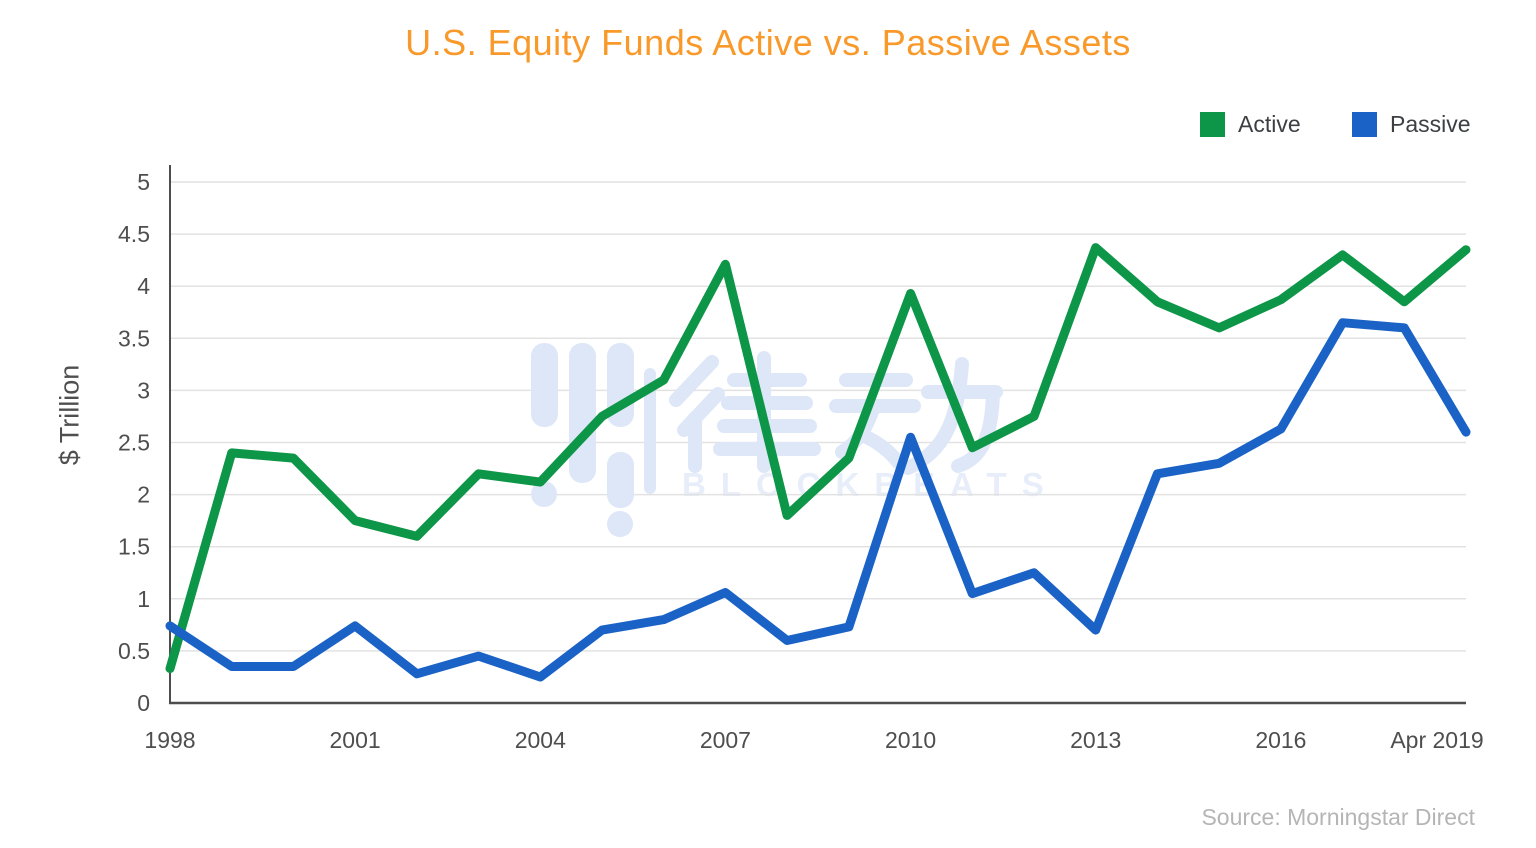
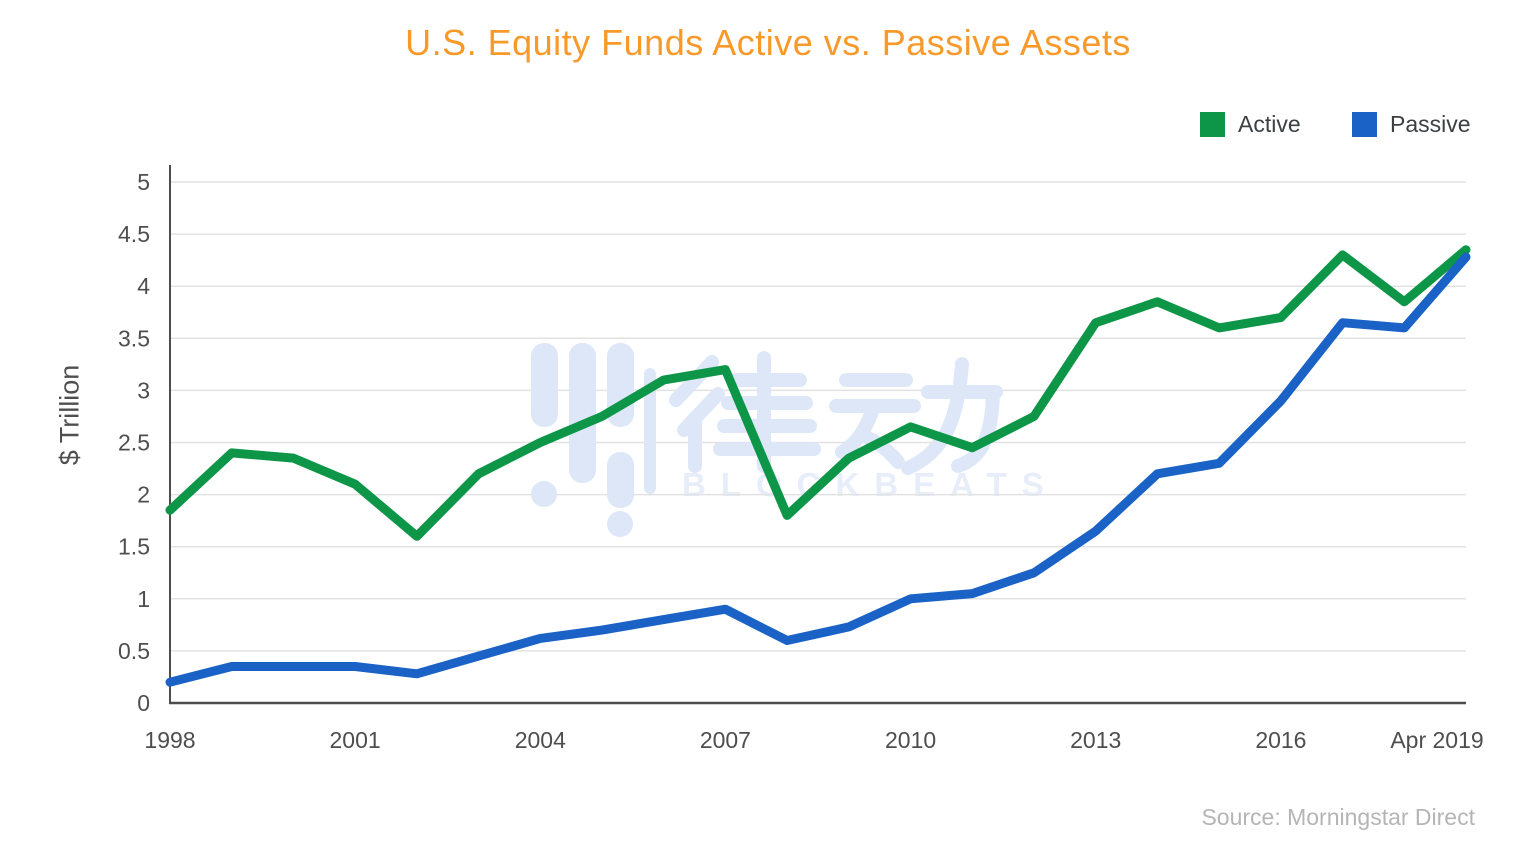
Active/1998: 0.33 -> 1.85
Passive/1998: 0.74 -> 0.20
Active/2001: 1.75 -> 2.10
Passive/2001: 0.74 -> 0.35
Active/2004: 2.12 -> 2.50
Passive/2004: 0.25 -> 0.62
Active/2007: 4.21 -> 3.20
Passive/2007: 1.06 -> 0.90
Active/2010: 3.93 -> 2.65
Passive/2010: 2.55 -> 1.00
Active/2013: 4.37 -> 3.65
Passive/2013: 0.70 -> 1.65
Active/2016: 3.87 -> 3.70
Passive/2016: 2.63 -> 2.90
Passive/Apr 2019: 2.60 -> 4.28
